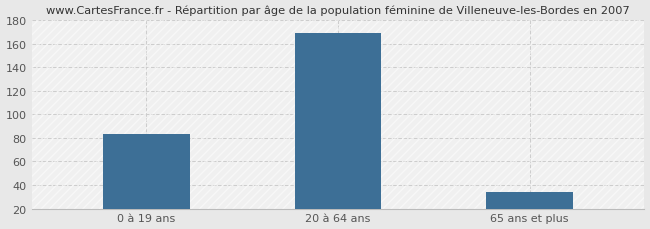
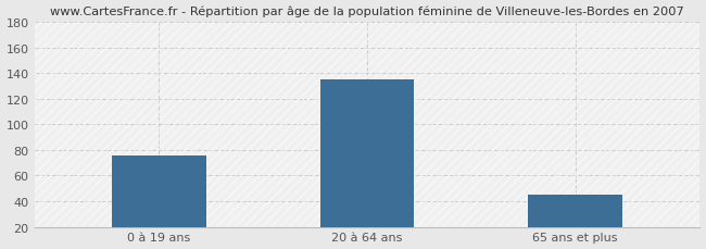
0 à 19 ans: 83 -> 76
20 à 64 ans: 169 -> 135
65 ans et plus: 34 -> 45
